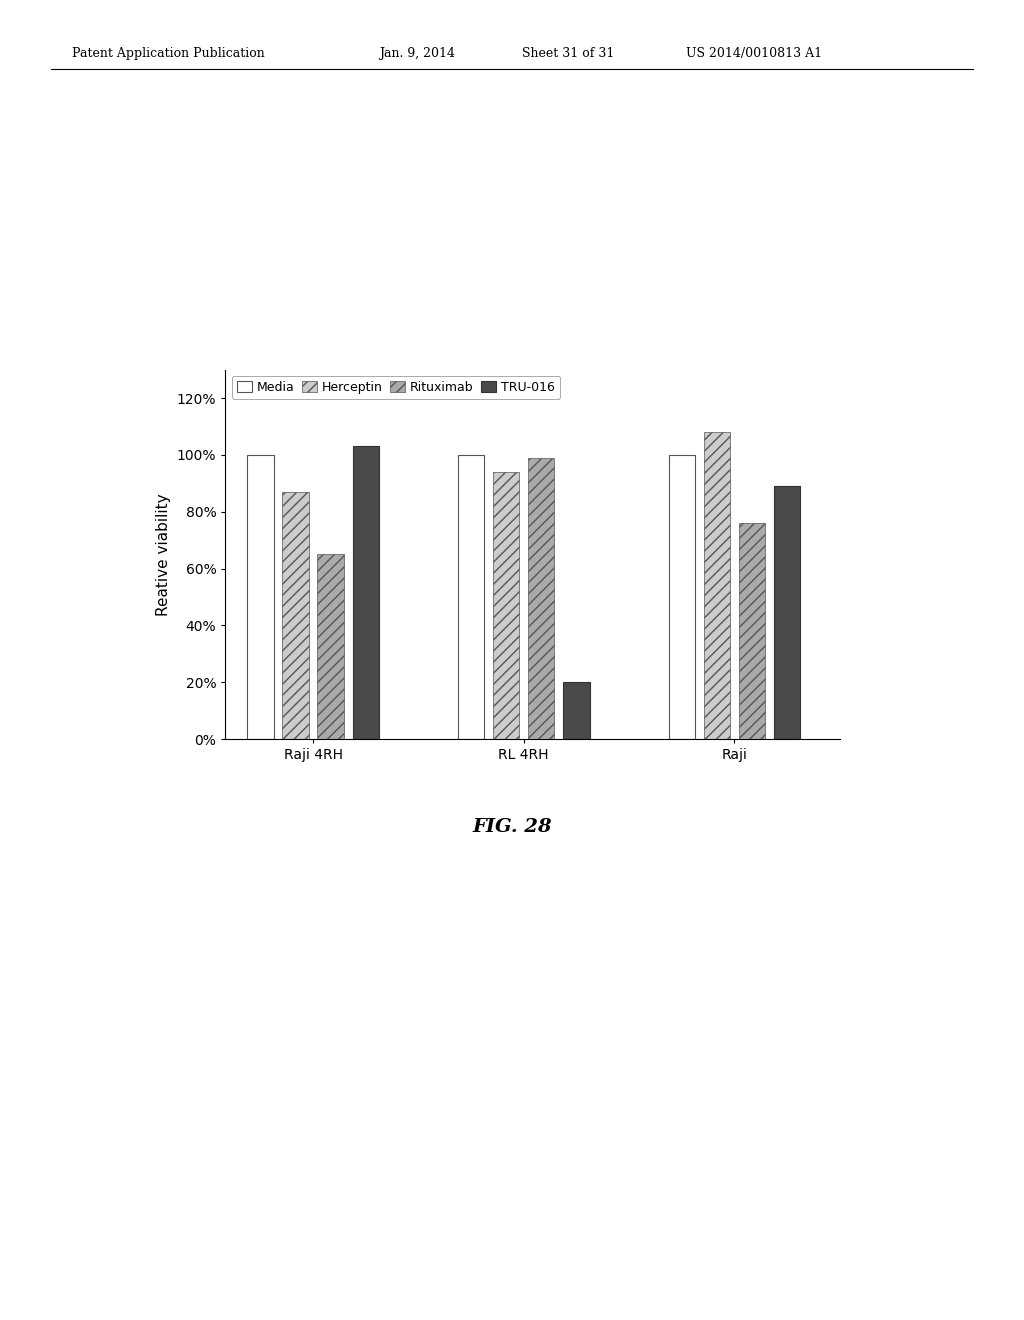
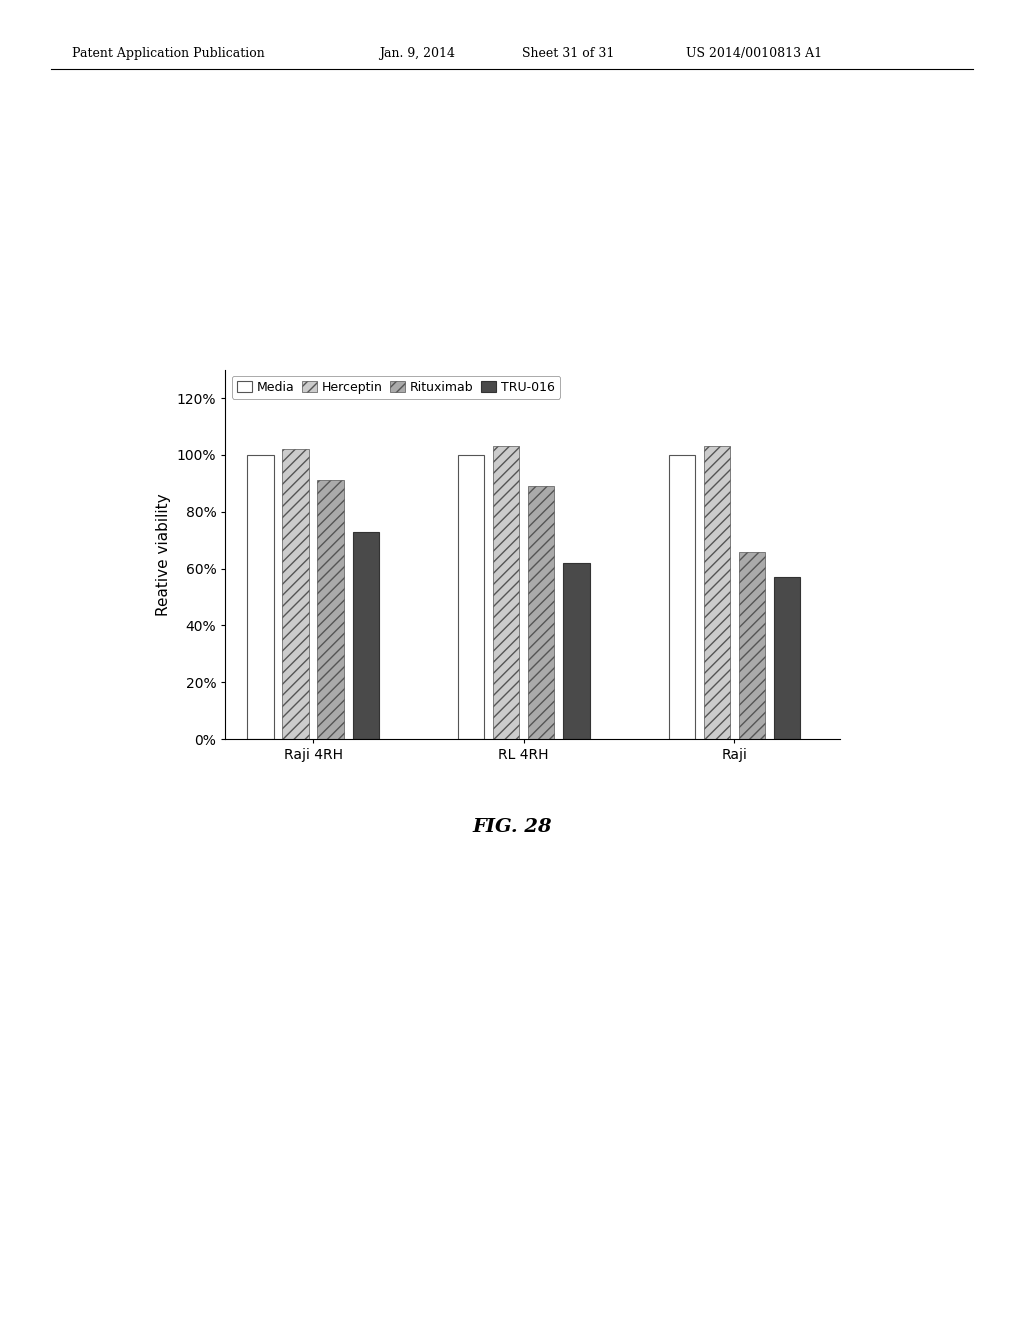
Herceptin/Raji 4RH: 87% -> 102%
Rituximab/Raji 4RH: 65% -> 91%
TRU-016/Raji 4RH: 103% -> 73%
Herceptin/RL 4RH: 94% -> 103%
Rituximab/RL 4RH: 99% -> 89%
TRU-016/RL 4RH: 20% -> 62%
Herceptin/Raji: 108% -> 103%
Rituximab/Raji: 76% -> 66%
TRU-016/Raji: 89% -> 57%
